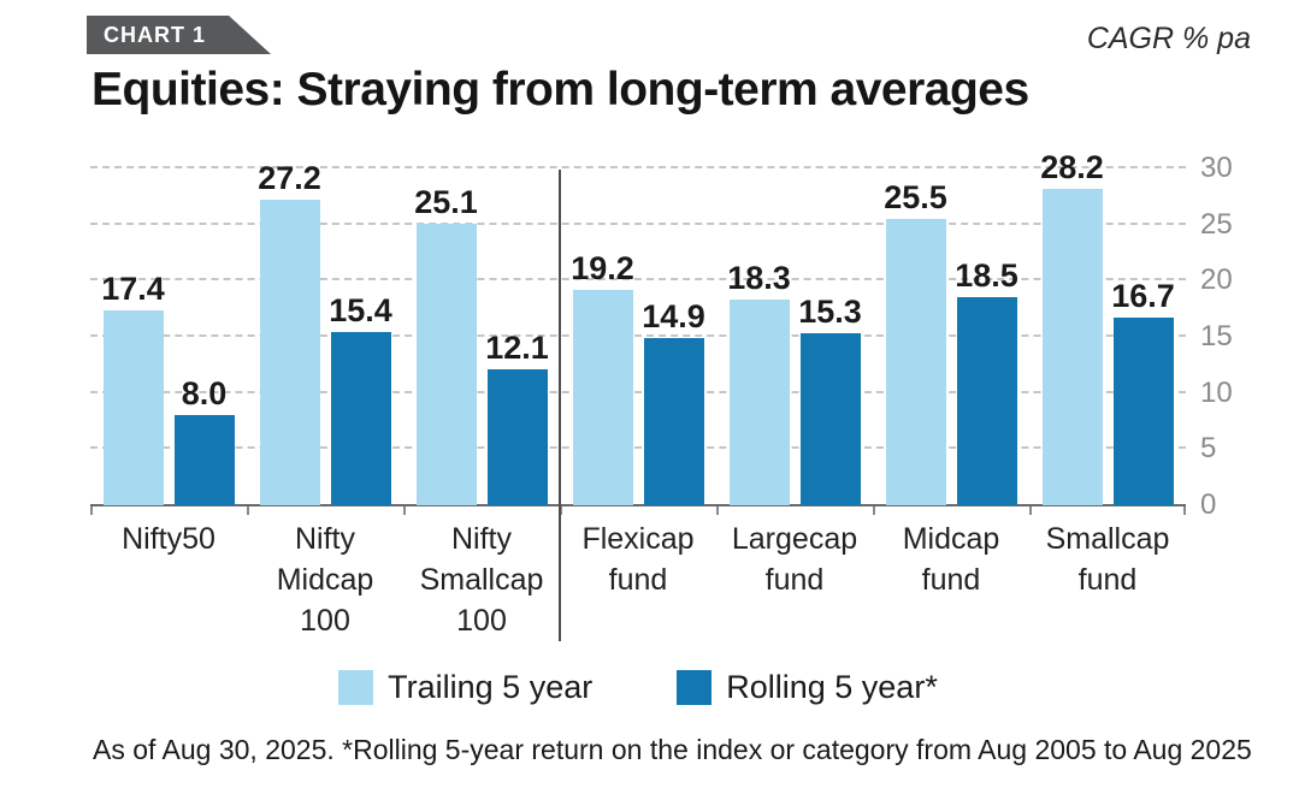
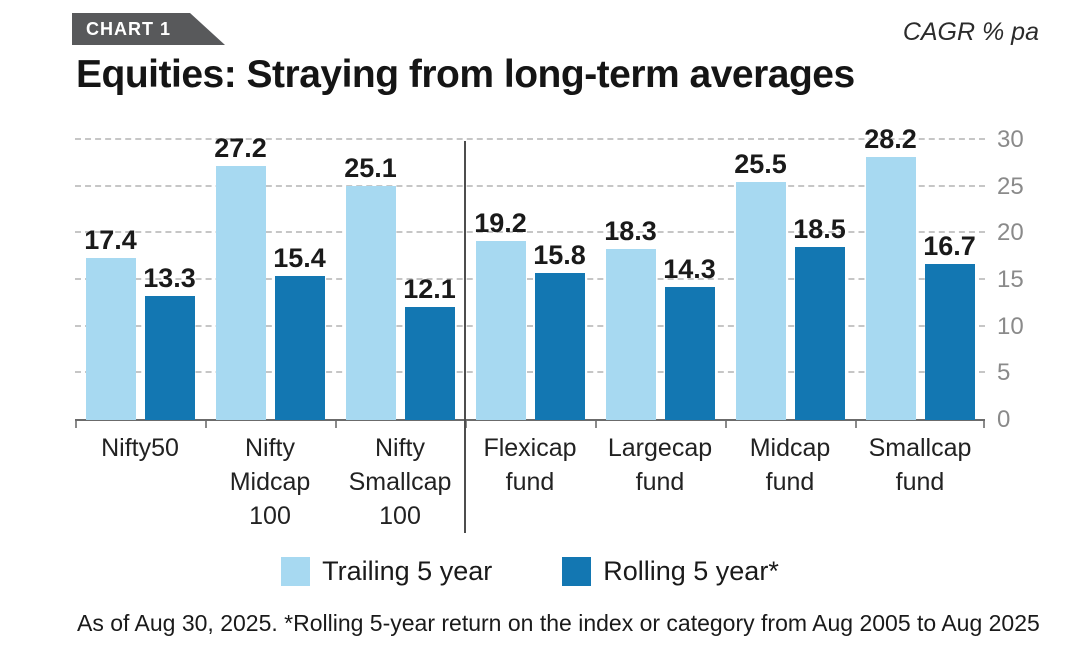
Rolling 5 year*/Nifty50: 8.0 -> 13.3
Rolling 5 year*/Flexicap fund: 14.9 -> 15.8
Rolling 5 year*/Largecap fund: 15.3 -> 14.3
